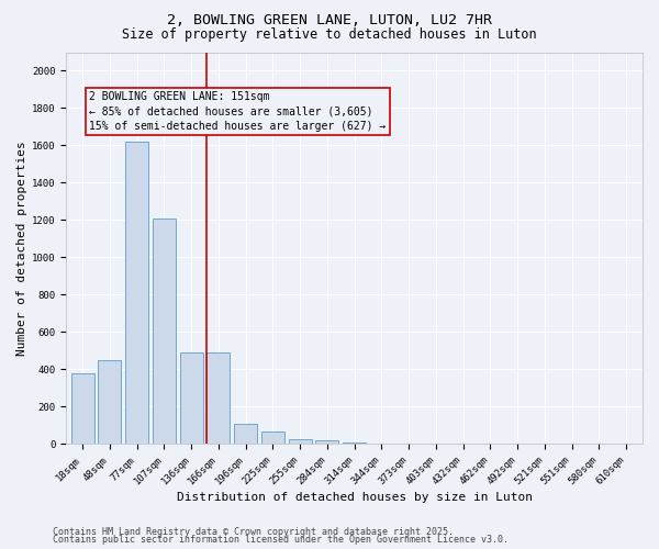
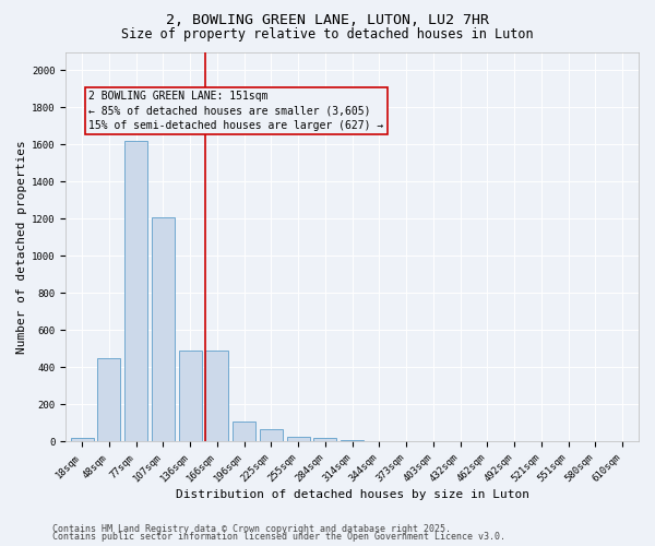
18sqm: 380 -> 20
